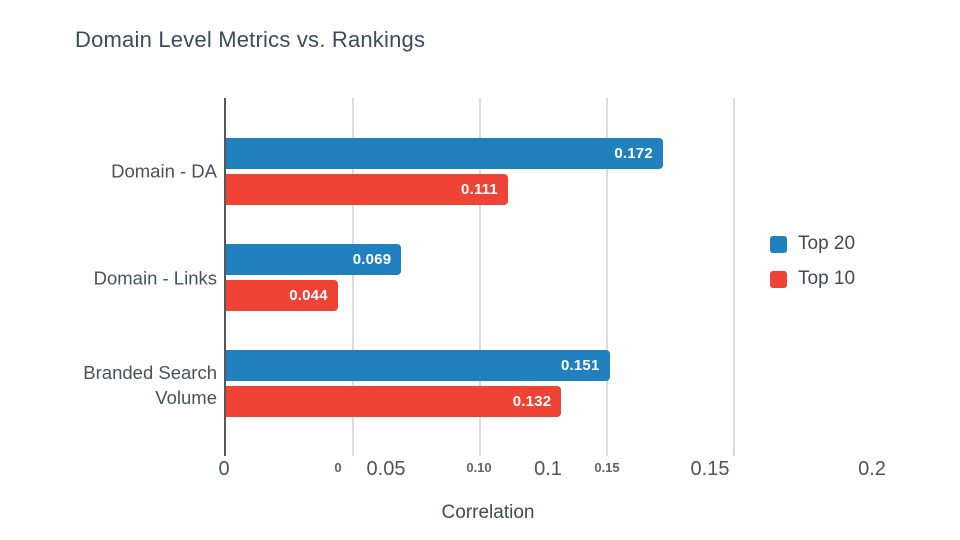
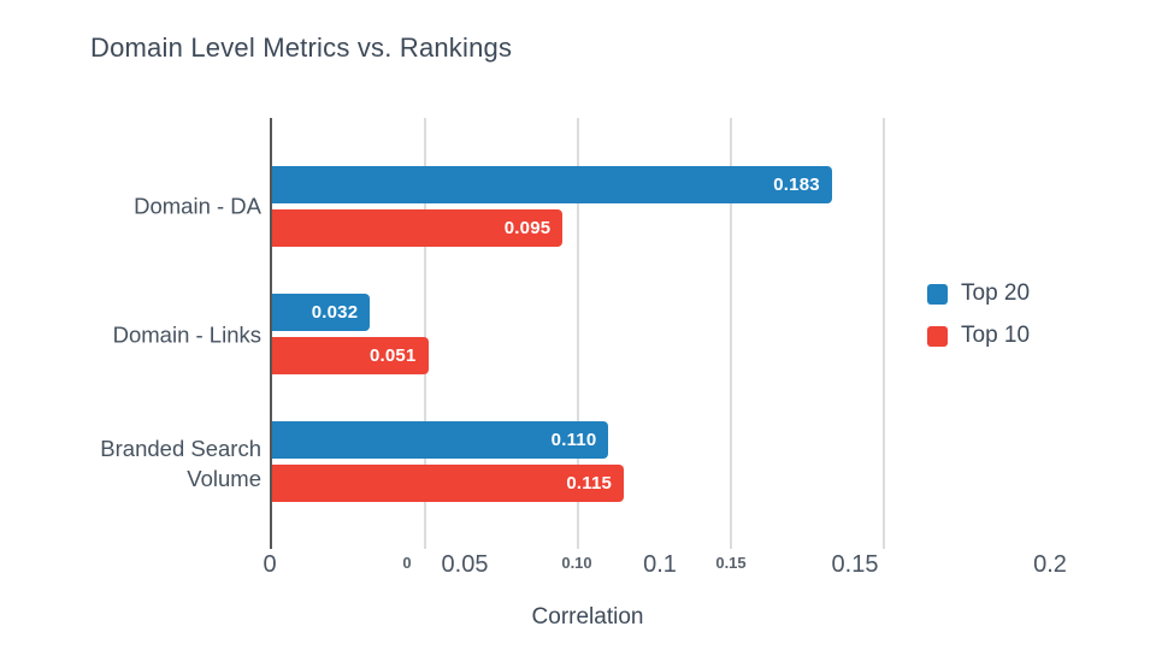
Top 20/Domain - DA: 0.172 -> 0.183
Top 10/Domain - DA: 0.111 -> 0.095
Top 20/Domain - Links: 0.069 -> 0.032
Top 10/Domain - Links: 0.044 -> 0.051
Top 20/Branded Search Volume: 0.151 -> 0.110
Top 10/Branded Search Volume: 0.132 -> 0.115
